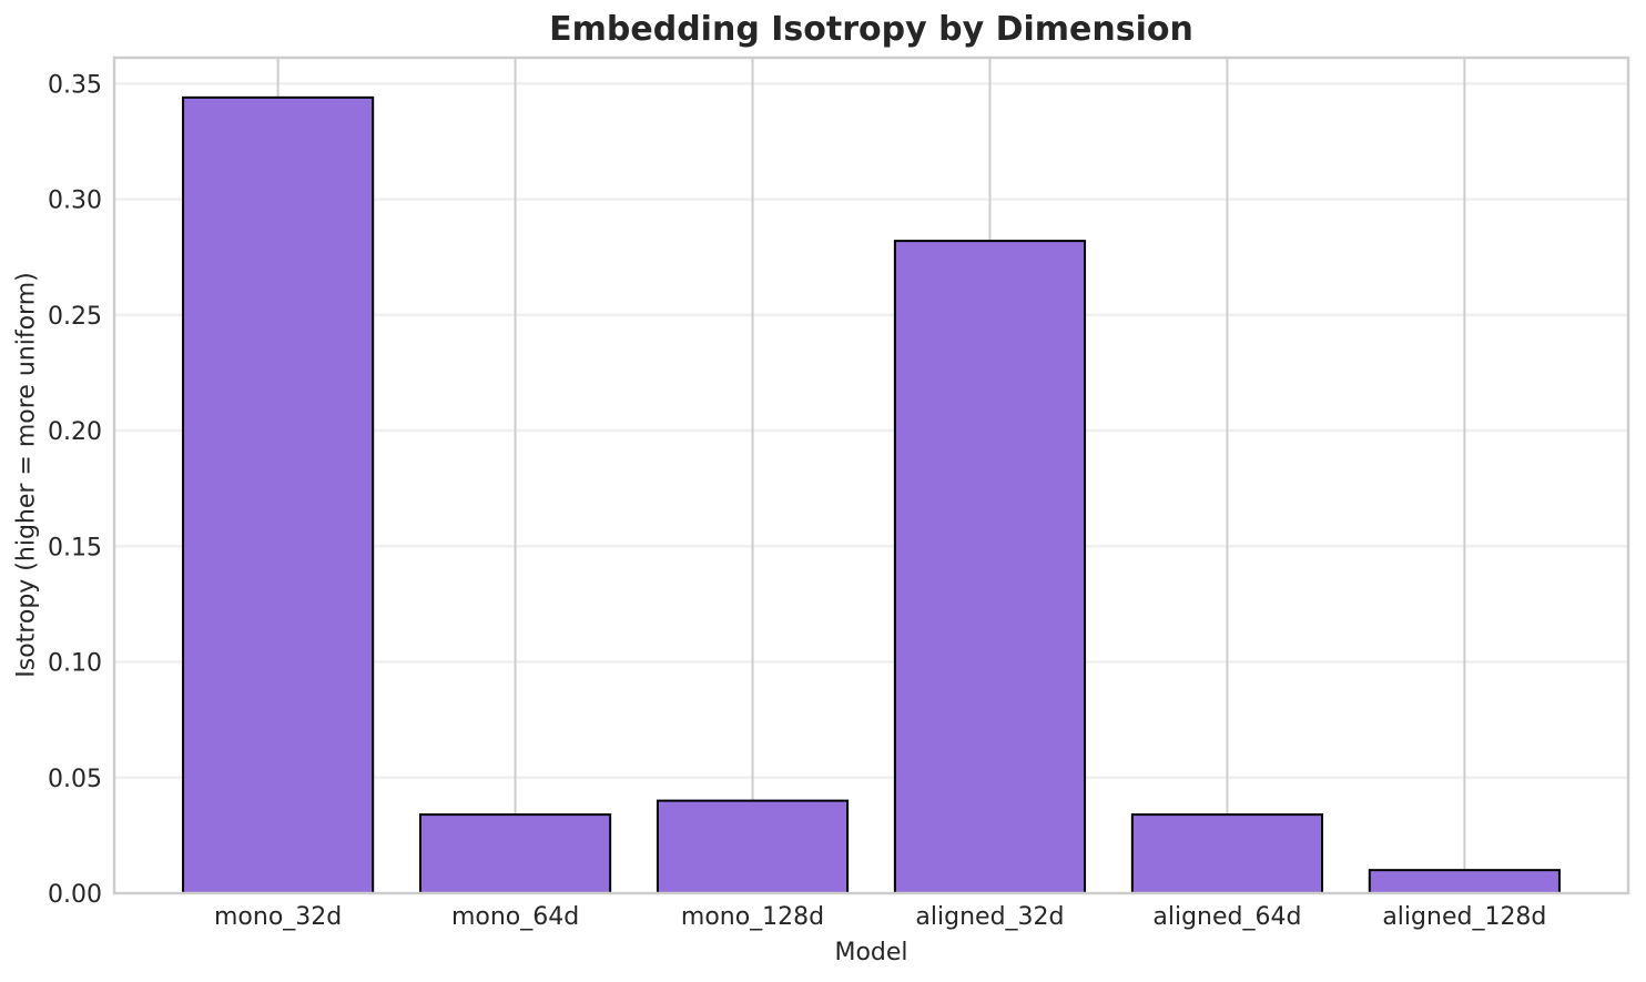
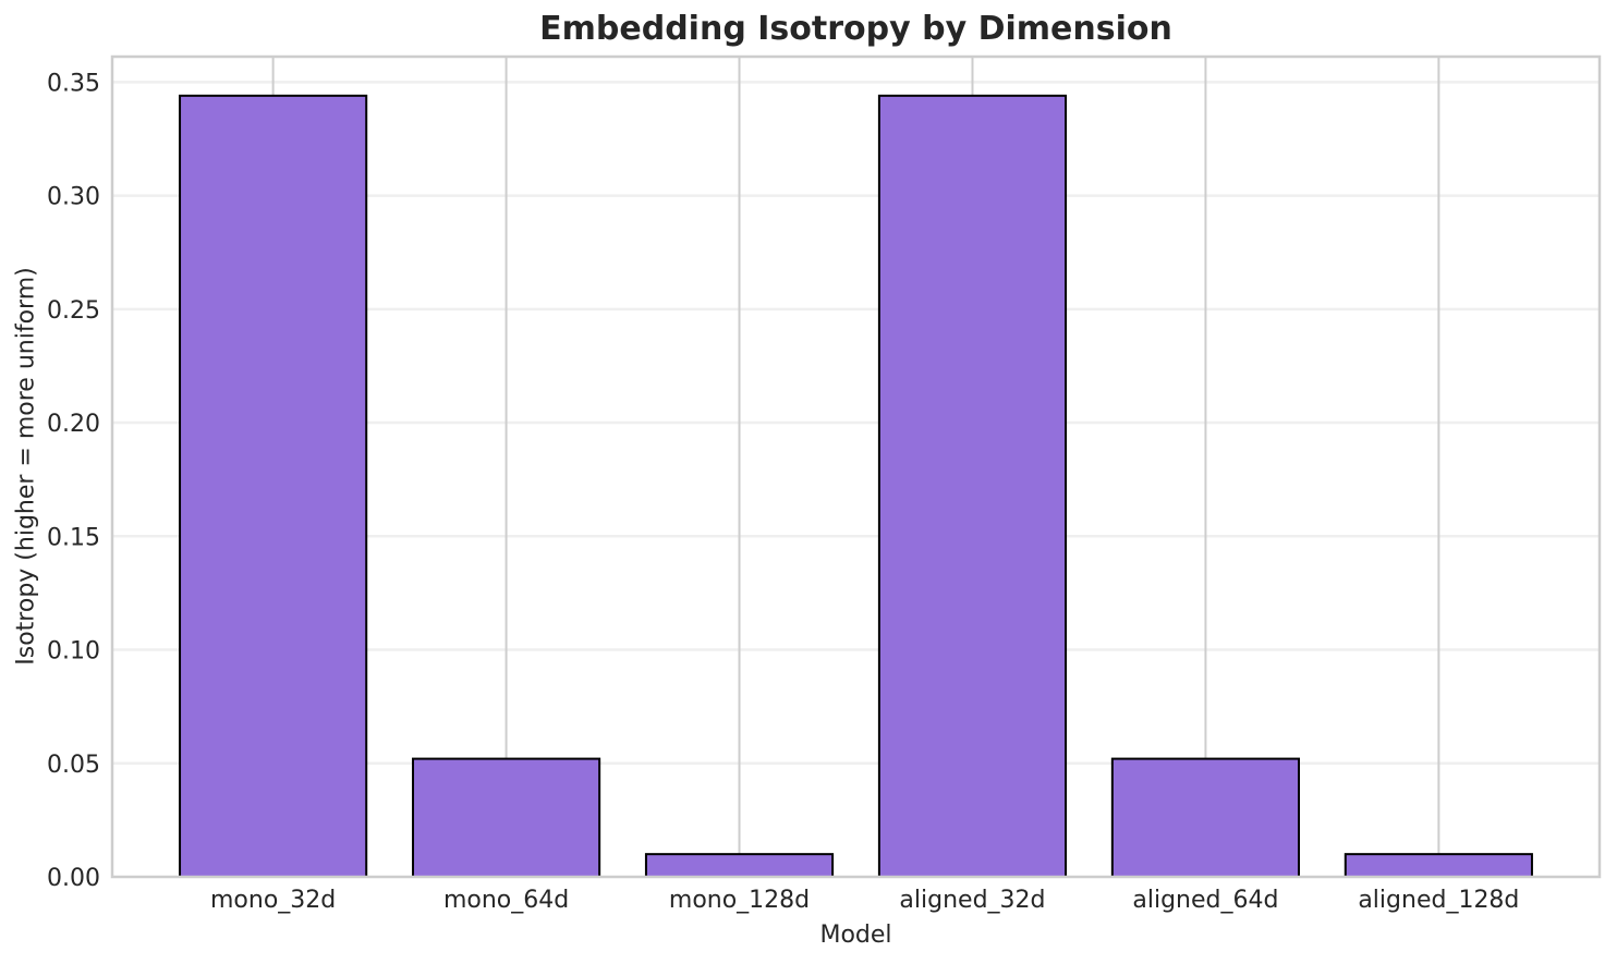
mono_64d: 0.034 -> 0.052
mono_128d: 0.040 -> 0.010
aligned_32d: 0.282 -> 0.344
aligned_64d: 0.034 -> 0.052
